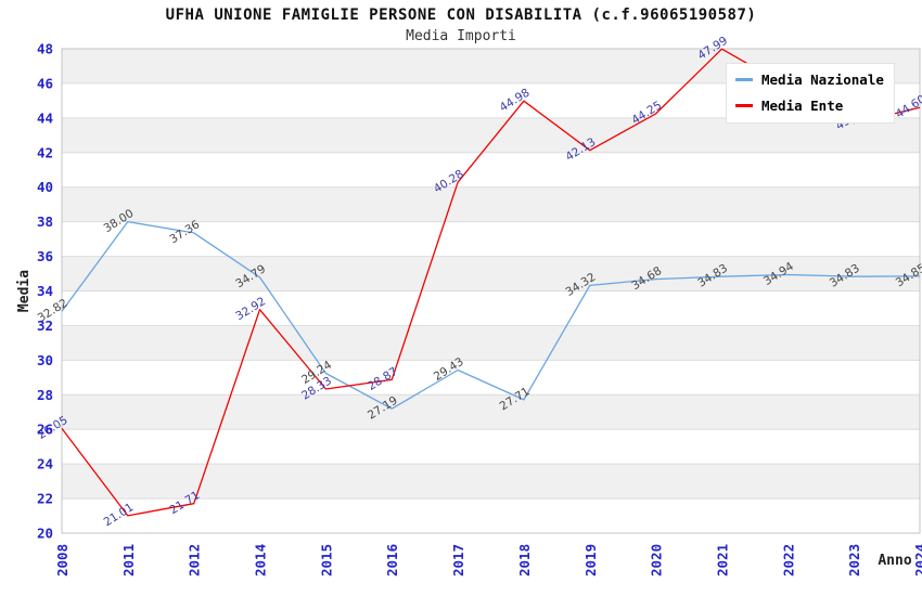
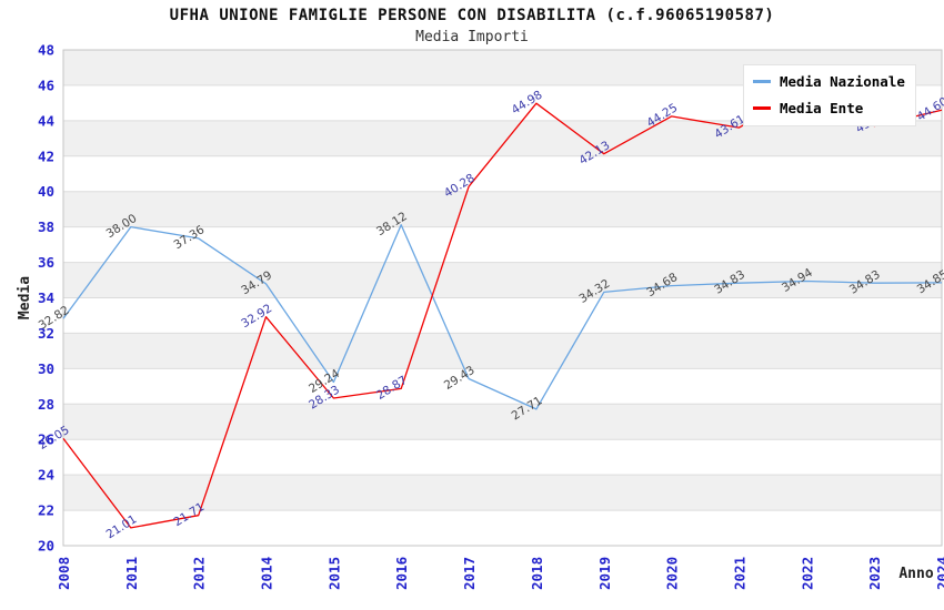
Media Nazionale/2016: 27.19 -> 38.12
Media Ente/2021: 47.99 -> 43.61
